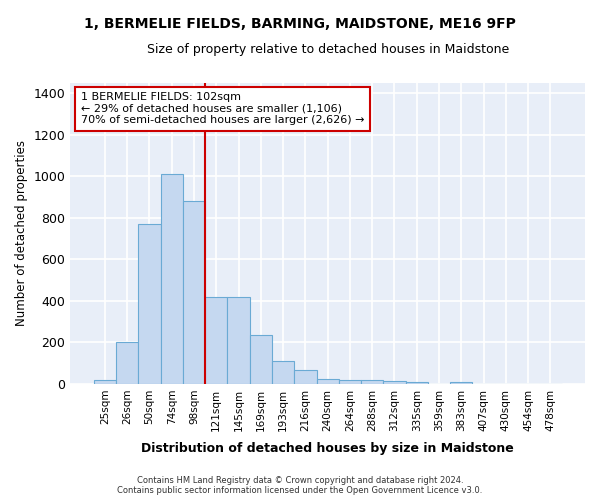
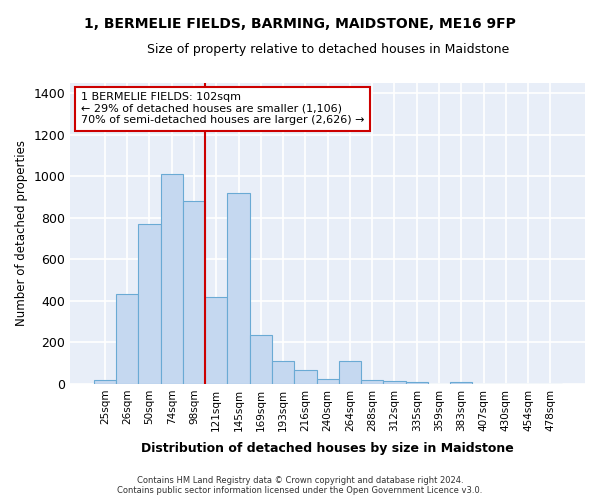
26sqm: 200 -> 435
145sqm: 420 -> 920
264sqm: 20 -> 110
